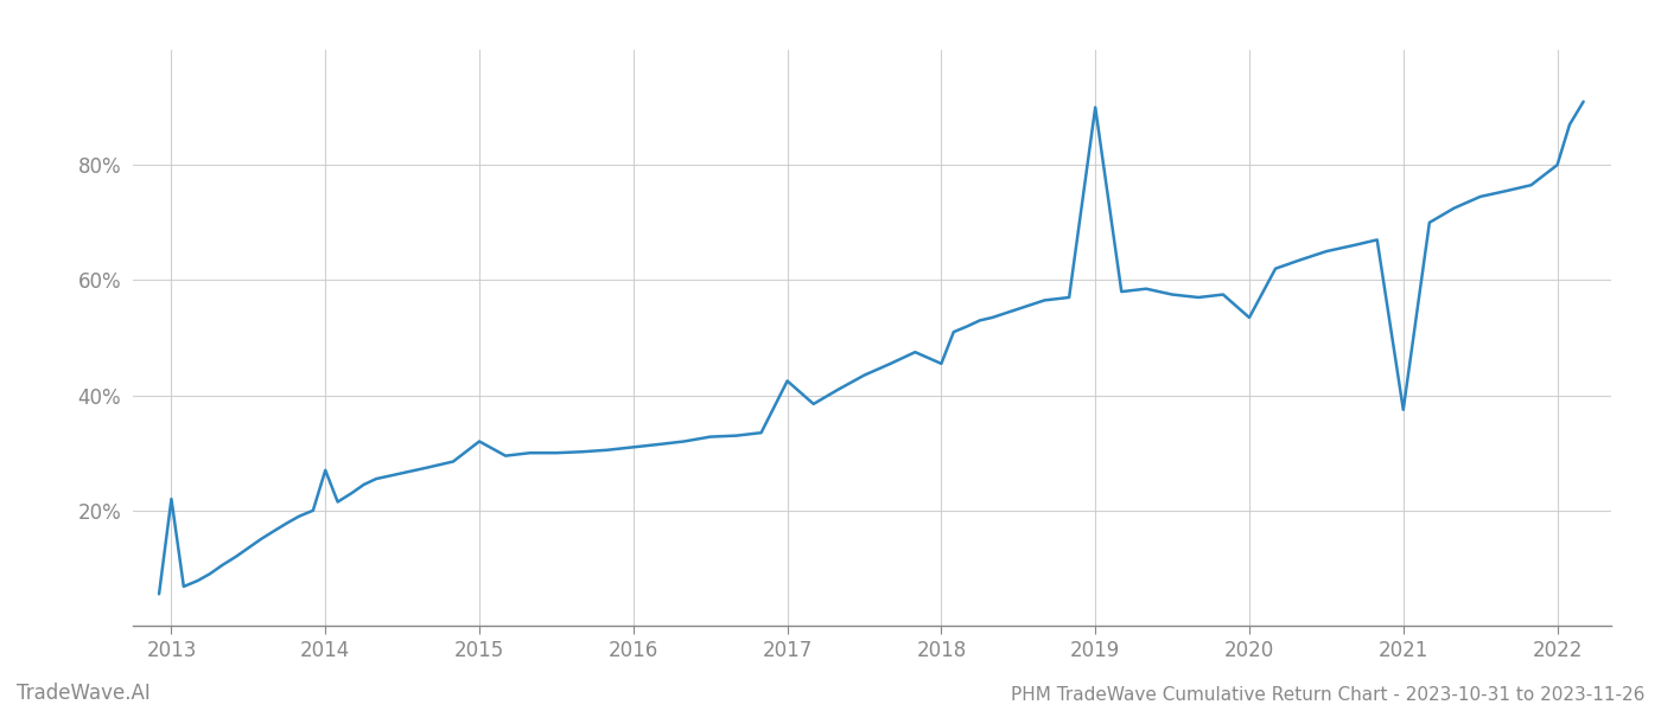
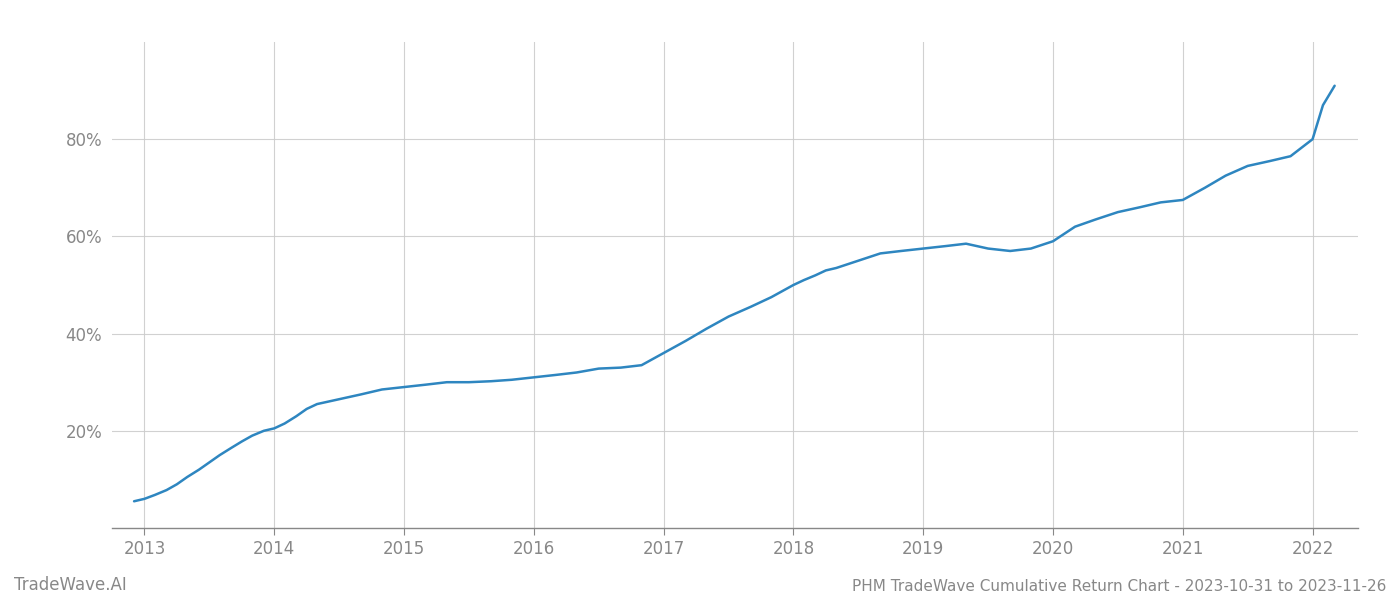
2013: 22.0% -> 6.0%
2014: 27.0% -> 20.5%
2015: 32.0% -> 29.0%
2017: 42.5% -> 36.0%
2018: 45.5% -> 50.0%
2019: 90.0% -> 57.5%
2020: 53.5% -> 59.0%
2021: 37.5% -> 67.5%
